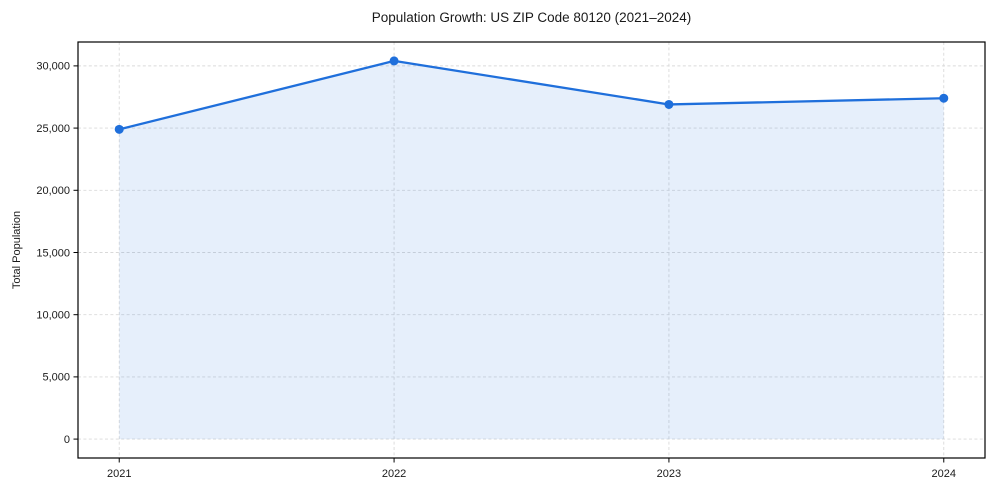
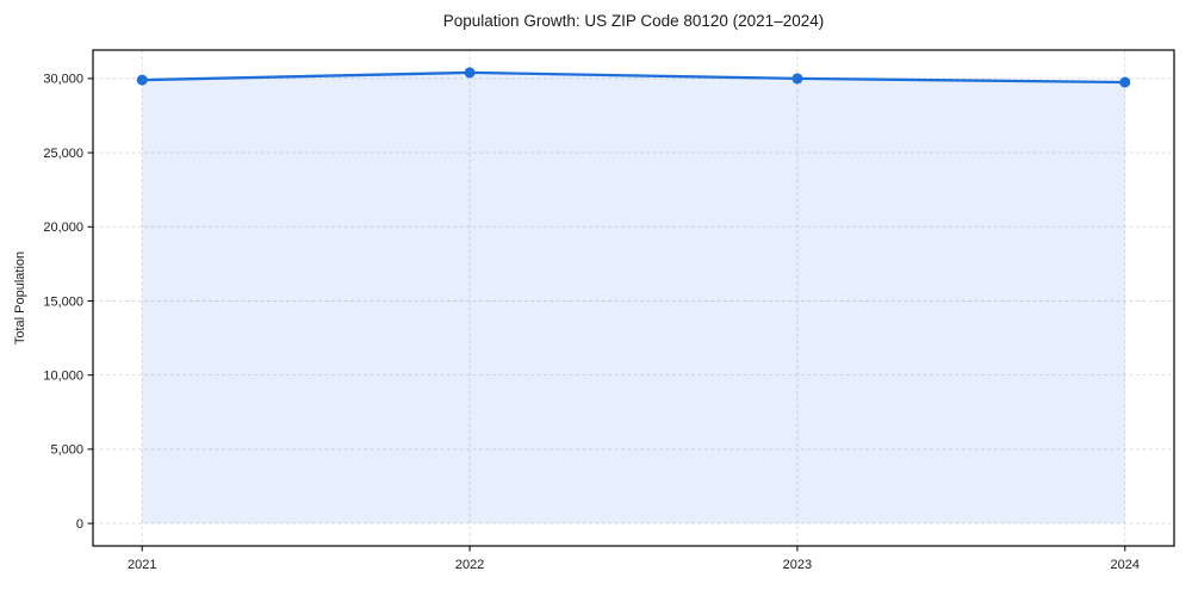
2021: 24900 -> 29900
2023: 26900 -> 30000
2024: 27400 -> 29800
